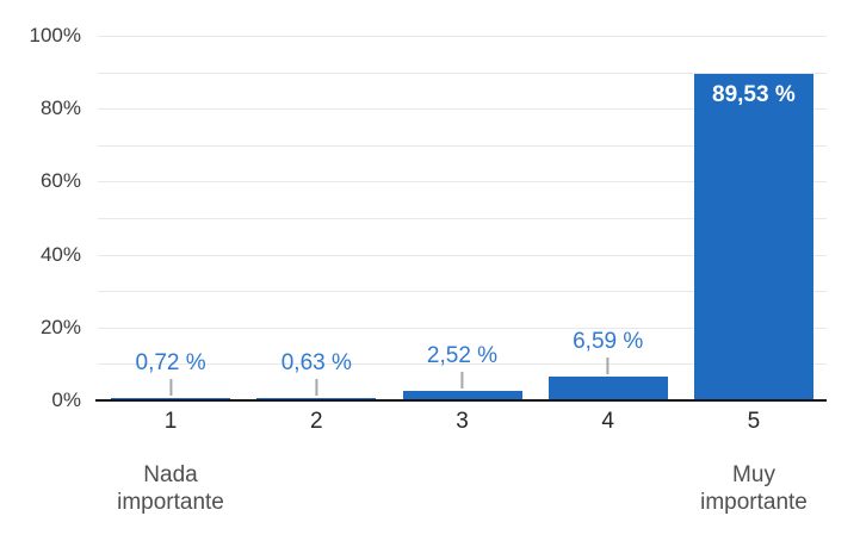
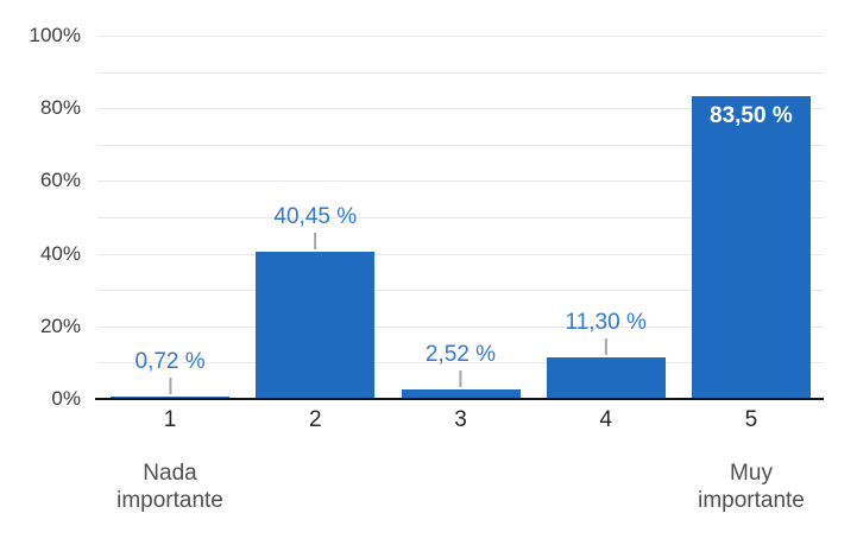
2: 0,63 -> 40,45
4: 6,59 -> 11,30
5: 89,53 -> 83,50
